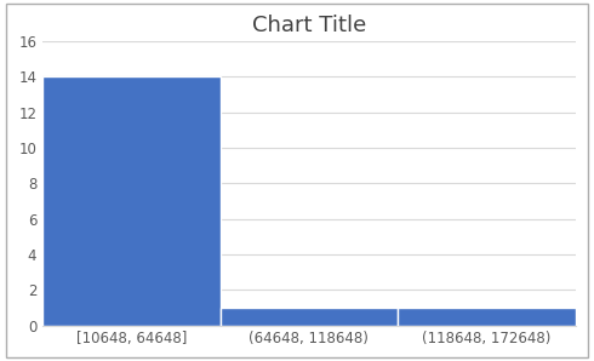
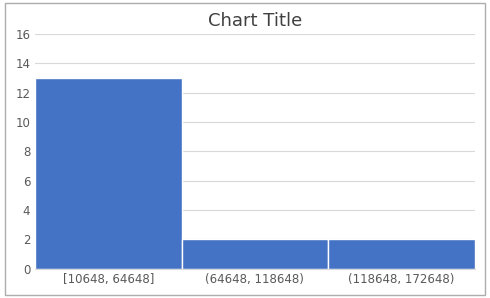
[10648, 64648]: 14 -> 13
(64648, 118648): 1 -> 2
(118648, 172648): 1 -> 2
